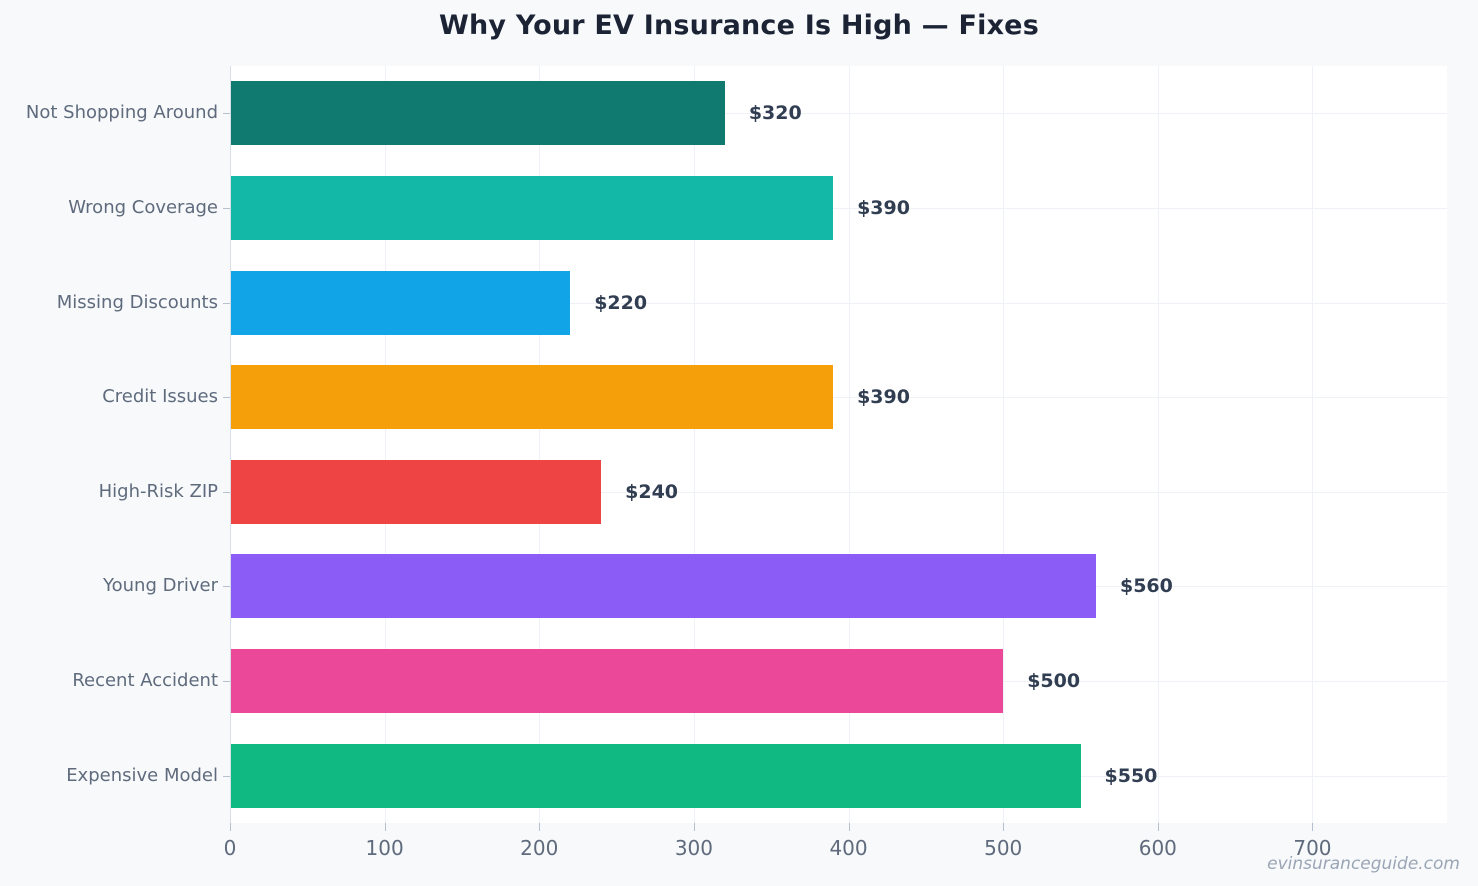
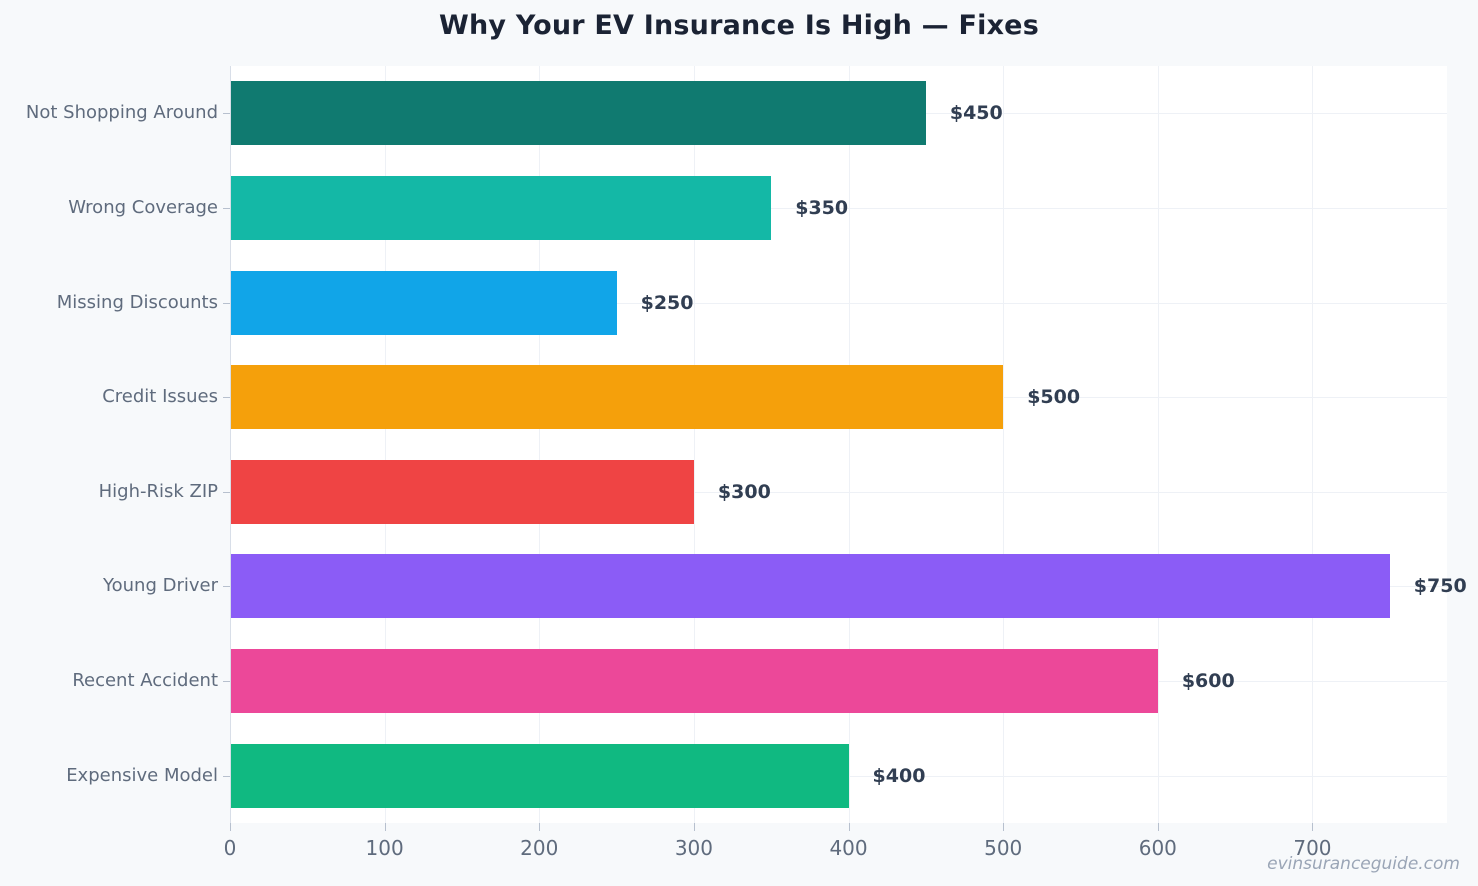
Not Shopping Around: $320 -> $450
Wrong Coverage: $390 -> $350
Missing Discounts: $220 -> $250
Credit Issues: $390 -> $500
High-Risk ZIP: $240 -> $300
Young Driver: $560 -> $750
Recent Accident: $500 -> $600
Expensive Model: $550 -> $400
